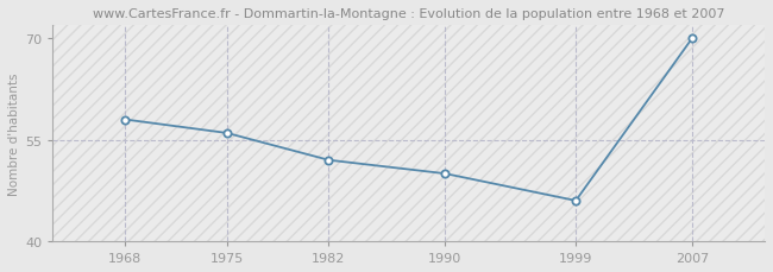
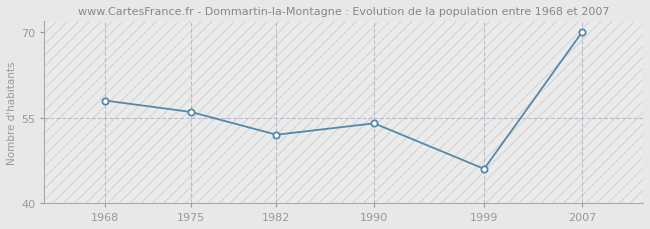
1990: 50 -> 54
